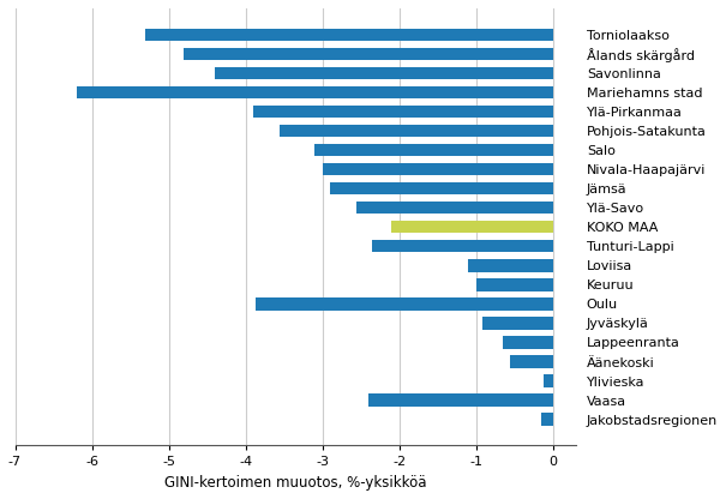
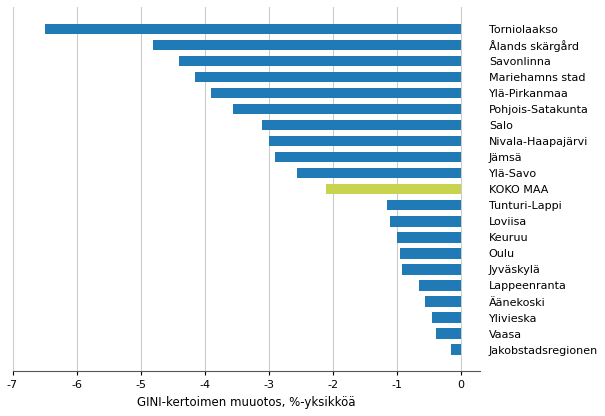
Torniolaakso: -5.30 -> -6.50
Mariehamns stad: -6.20 -> -4.15
Tunturi-Lappi: -2.36 -> -1.15
Oulu: -3.86 -> -0.95
Ylivieska: -0.12 -> -0.45
Vaasa: -2.40 -> -0.38
